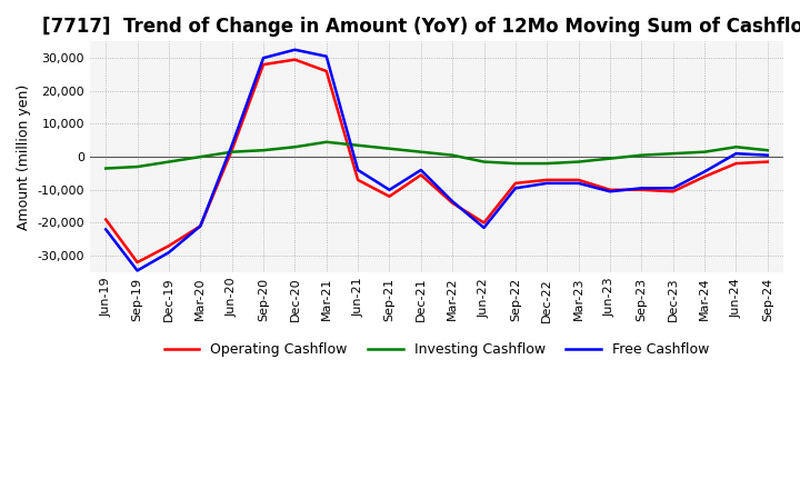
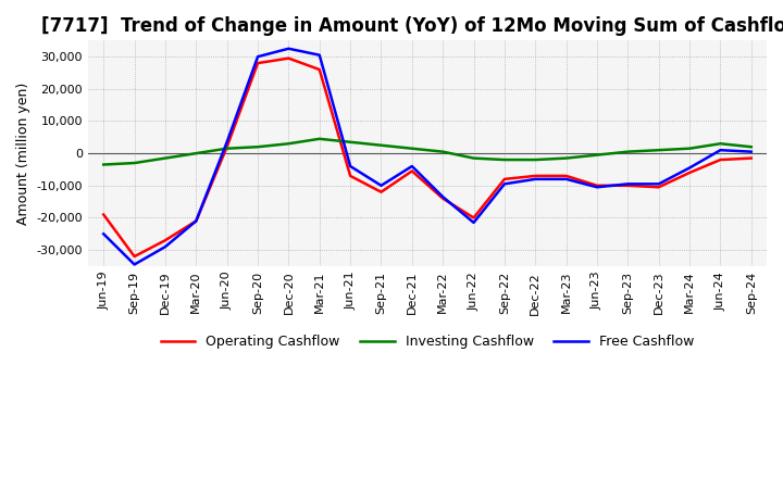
Free Cashflow/Jun-19: -22,000 -> -25,000
